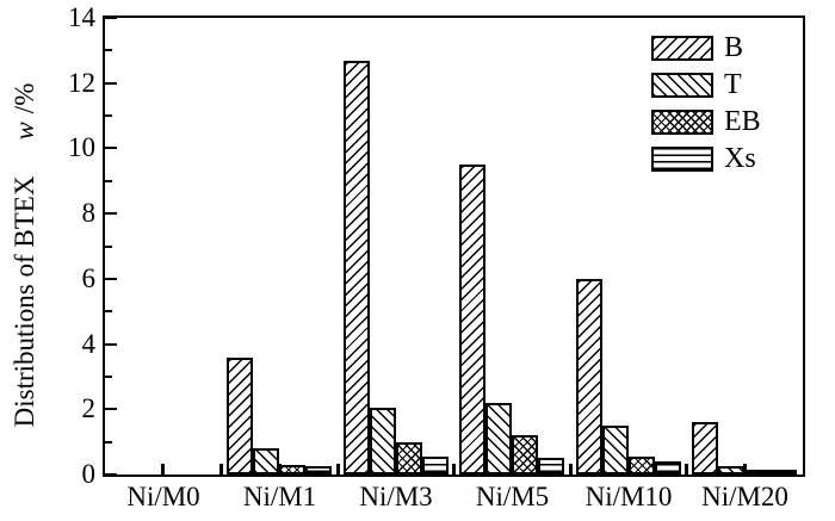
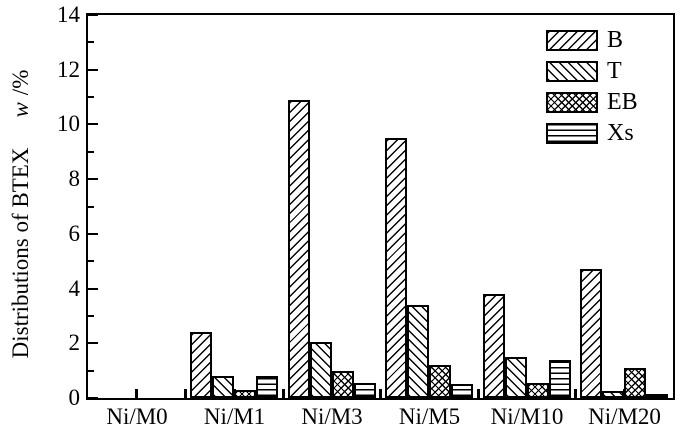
B/Ni/M1: 3.6 -> 2.4
Xs/Ni/M1: 0.2 -> 0.8
B/Ni/M3: 12.7 -> 10.9
T/Ni/M5: 2.2 -> 3.4
B/Ni/M10: 6.0 -> 3.8
Xs/Ni/M10: 0.4 -> 1.4
B/Ni/M20: 1.6 -> 4.7
EB/Ni/M20: 0.1 -> 1.1
